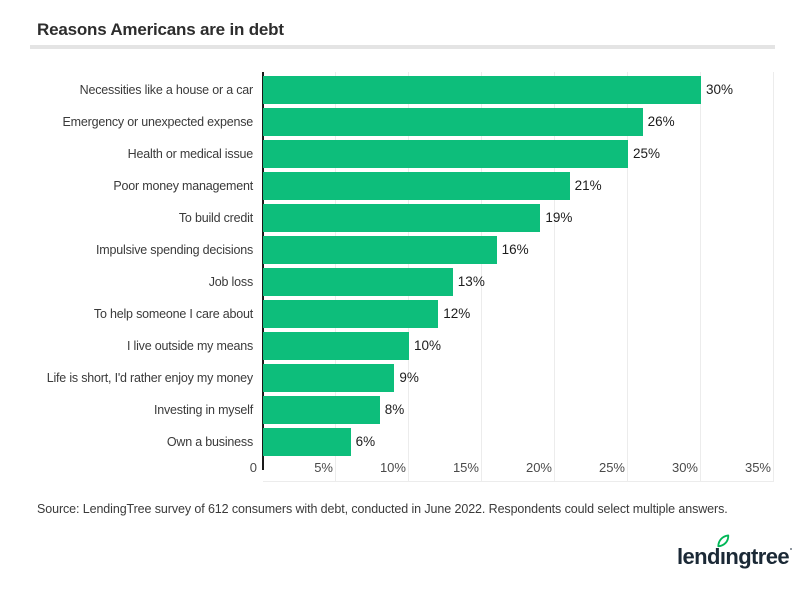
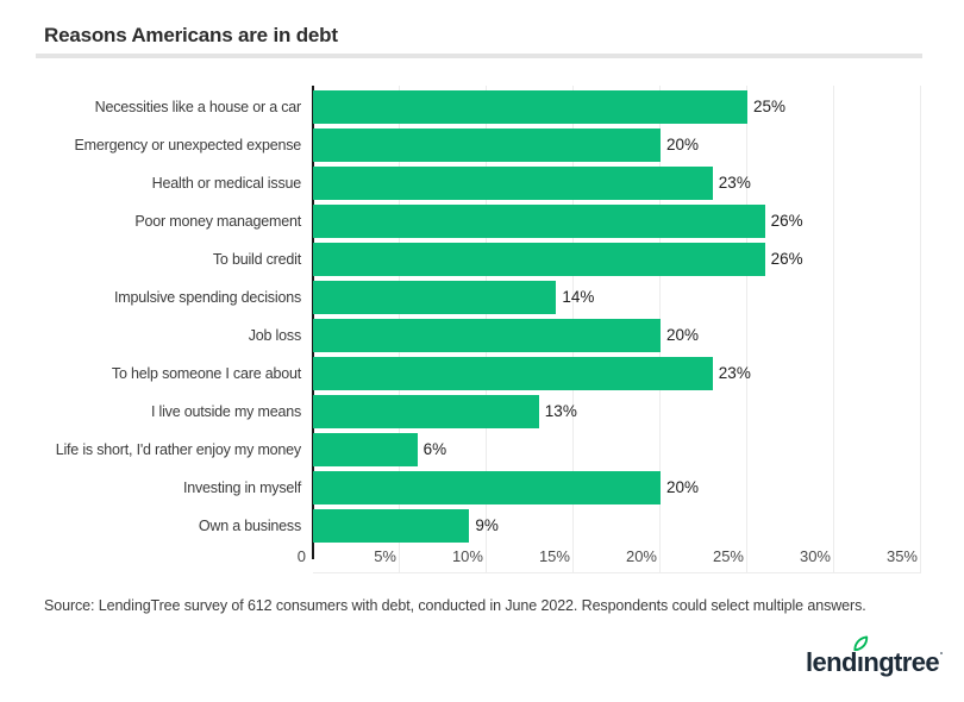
Necessities like a house or a car: 30% -> 25%
Emergency or unexpected expense: 26% -> 20%
Health or medical issue: 25% -> 23%
Poor money management: 21% -> 26%
To build credit: 19% -> 26%
Impulsive spending decisions: 16% -> 14%
Job loss: 13% -> 20%
To help someone I care about: 12% -> 23%
I live outside my means: 10% -> 13%
Life is short, I'd rather enjoy my money: 9% -> 6%
Investing in myself: 8% -> 20%
Own a business: 6% -> 9%
